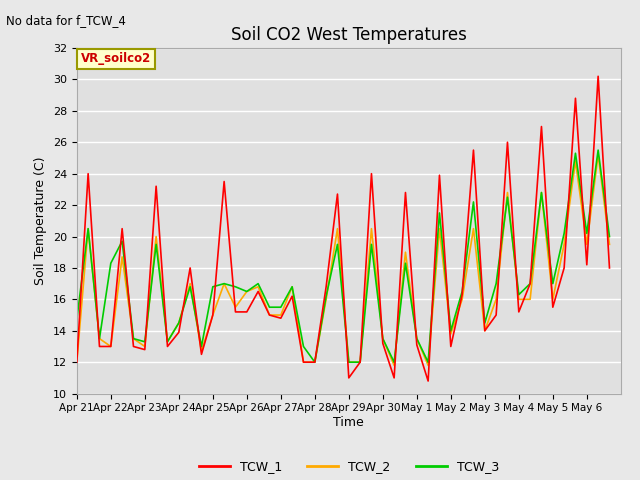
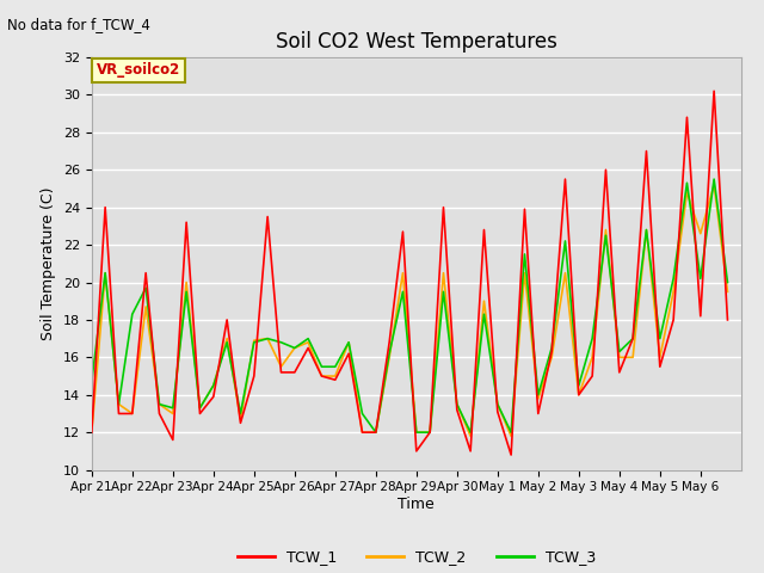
TCW_1/Apr 23: 12.8 -> 11.6
TCW_2/Apr 25: 15.0 -> 16.9
TCW_2/May 6: 19.5 -> 22.6
